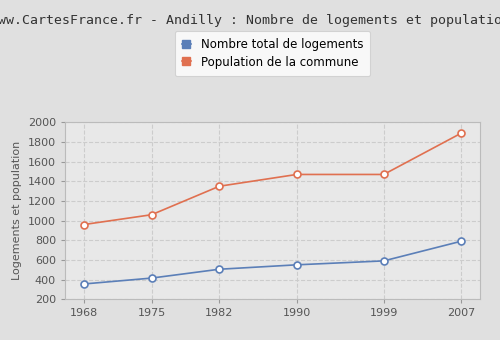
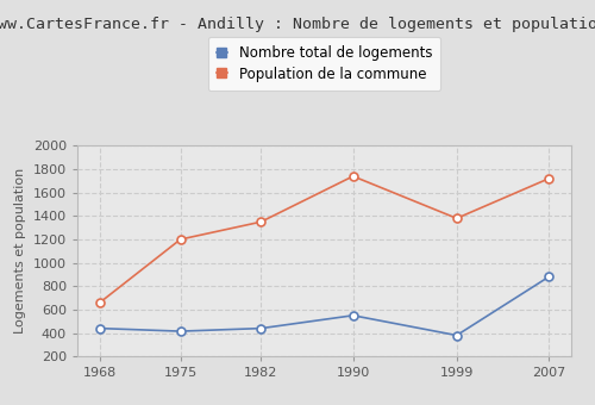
Nombre total de logements/1968: 360 -> 440
Population de la commune/1968: 960 -> 660
Population de la commune/1975: 1060 -> 1200
Nombre total de logements/1982: 500 -> 440
Population de la commune/1990: 1470 -> 1740
Nombre total de logements/1999: 590 -> 380
Population de la commune/1999: 1470 -> 1380
Nombre total de logements/2007: 790 -> 880
Population de la commune/2007: 1890 -> 1720
